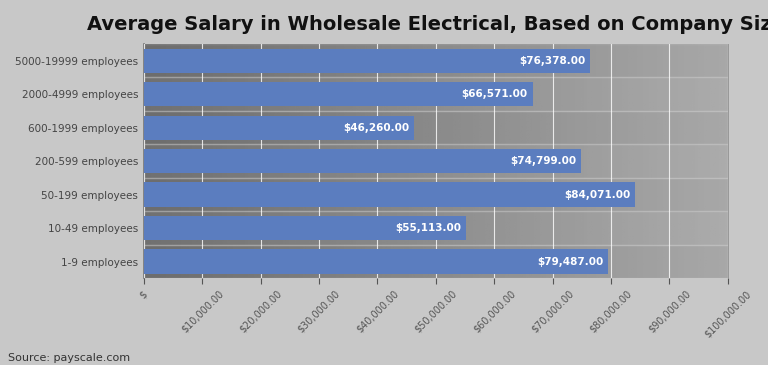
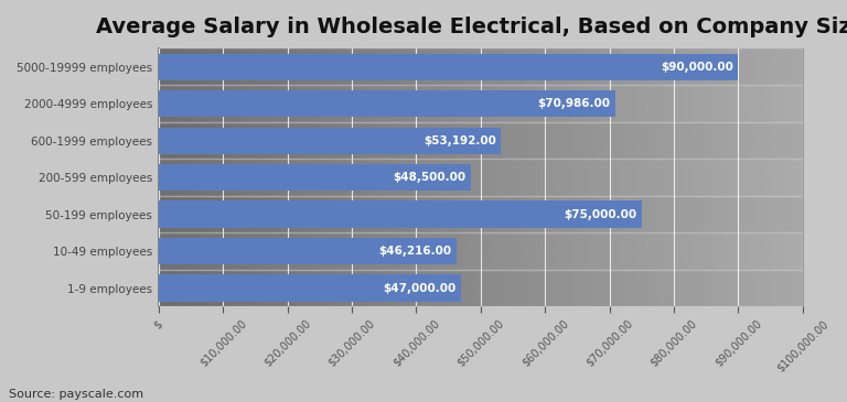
5000-19999 employees: $76,378.00 -> $90,000.00
2000-4999 employees: $66,571.00 -> $70,986.00
600-1999 employees: $46,260.00 -> $53,192.00
200-599 employees: $74,799.00 -> $48,500.00
50-199 employees: $84,071.00 -> $75,000.00
10-49 employees: $55,113.00 -> $46,216.00
1-9 employees: $79,487.00 -> $47,000.00
